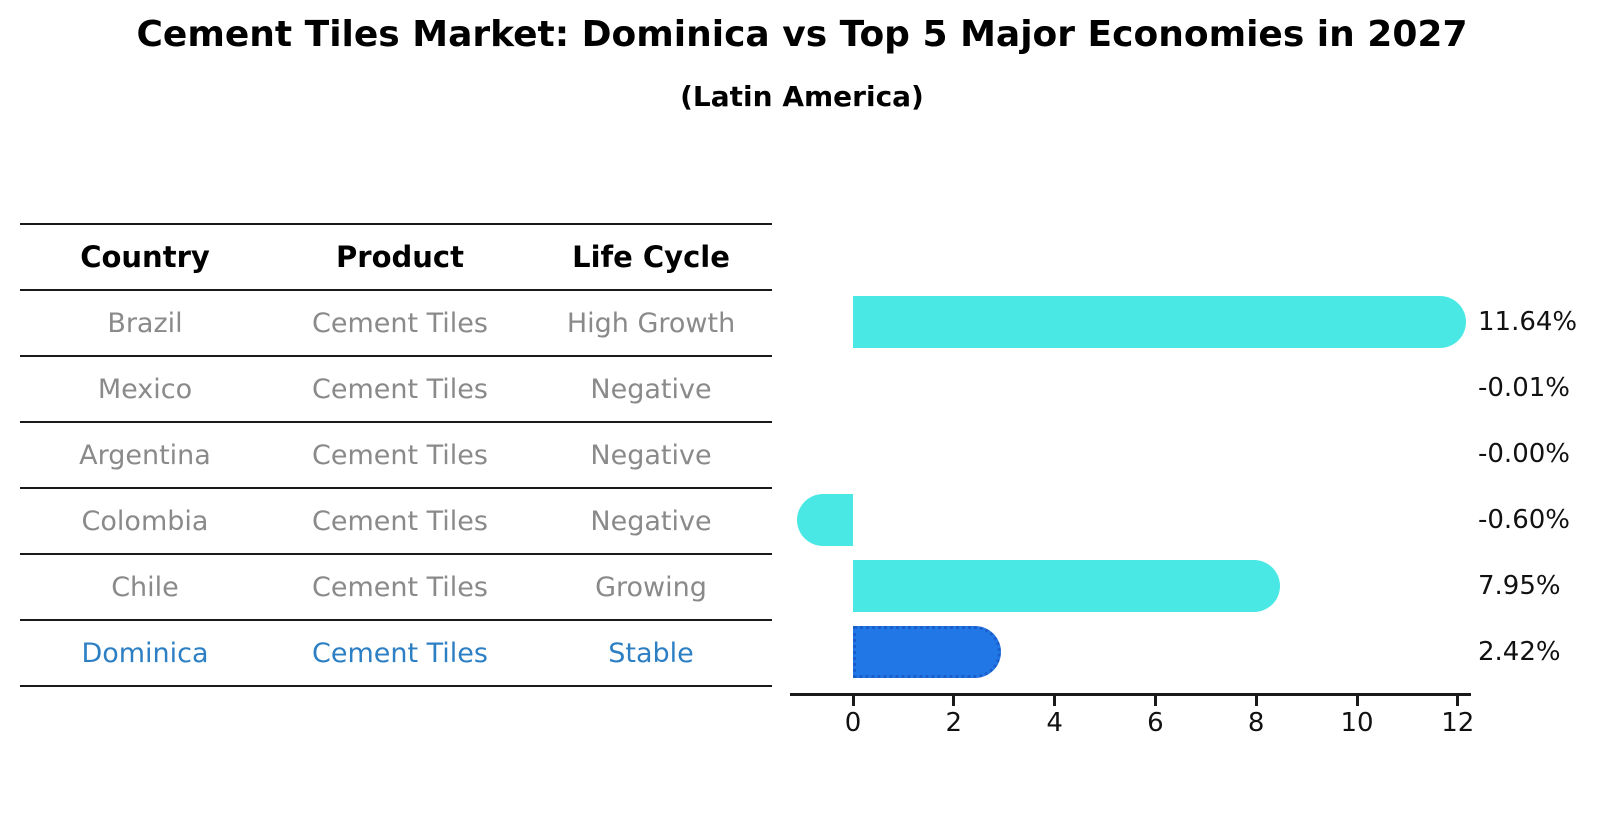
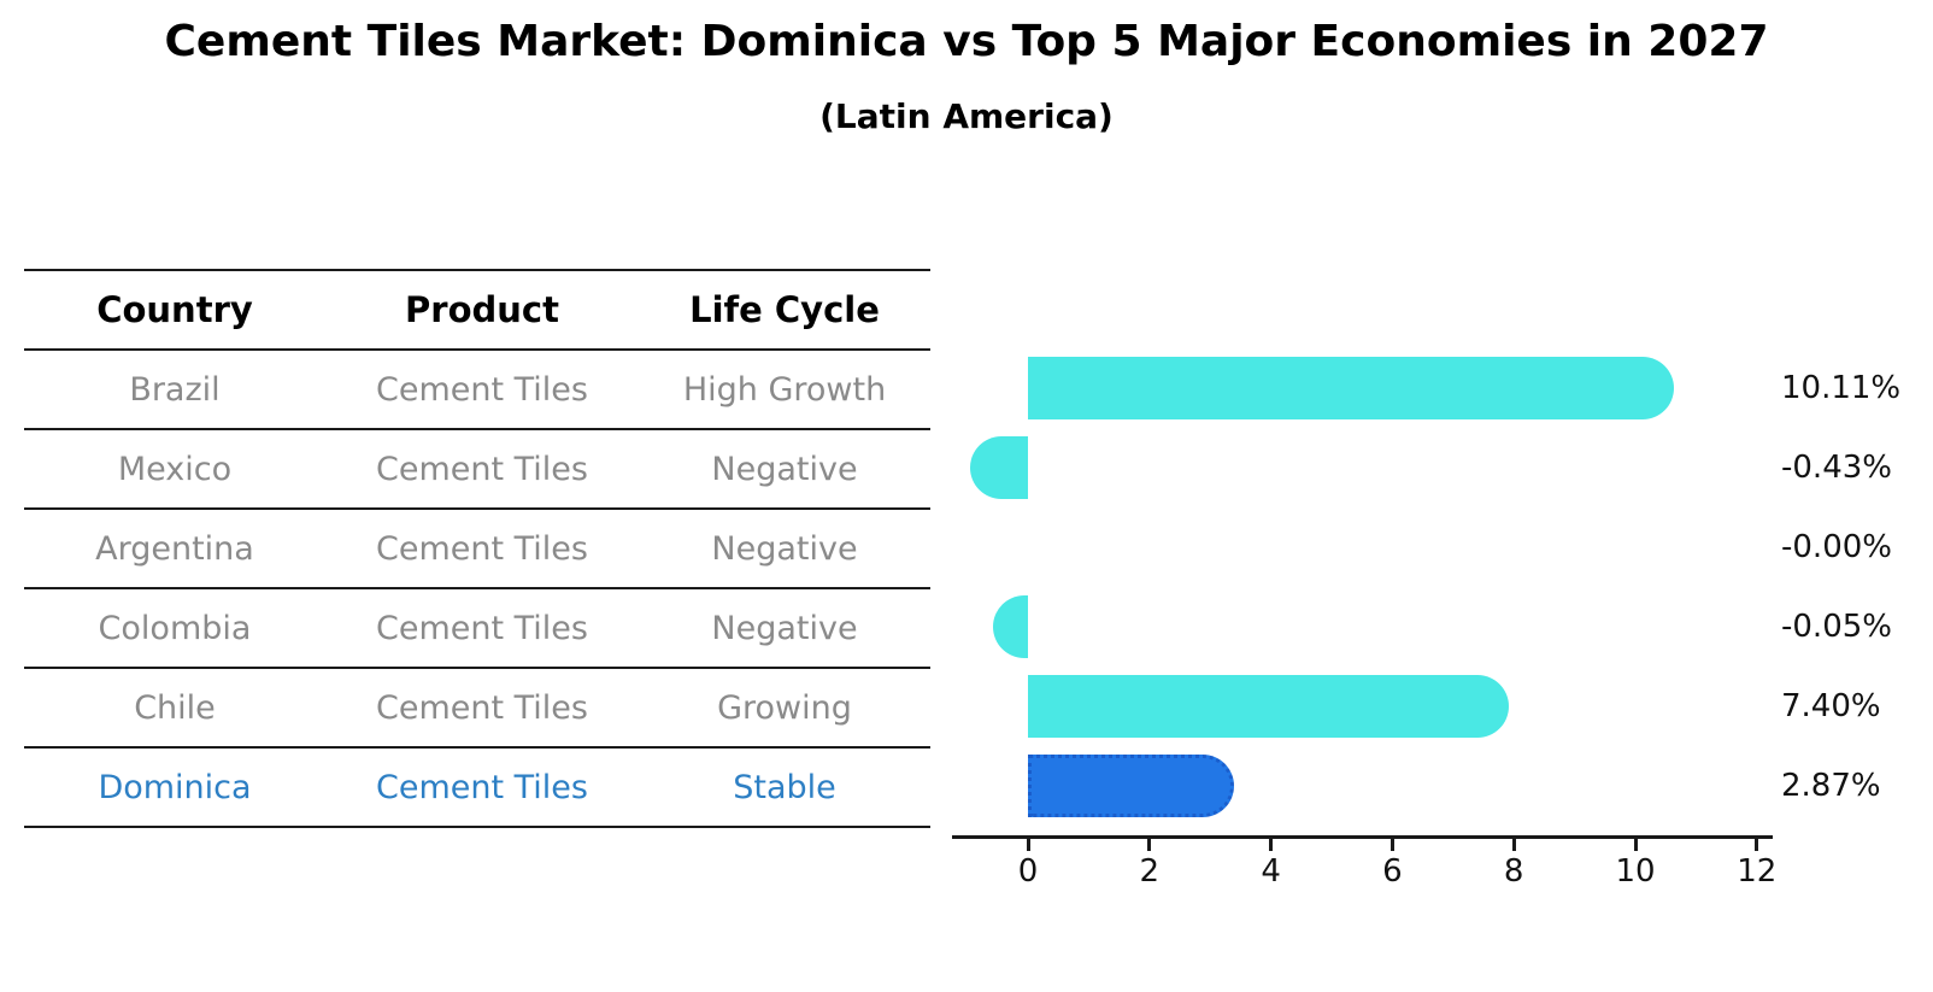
Brazil: 11.64% -> 10.11%
Mexico: -0.01% -> -0.43%
Colombia: -0.60% -> -0.05%
Chile: 7.95% -> 7.40%
Dominica: 2.42% -> 2.87%
